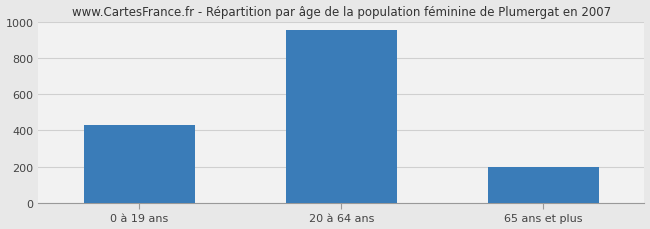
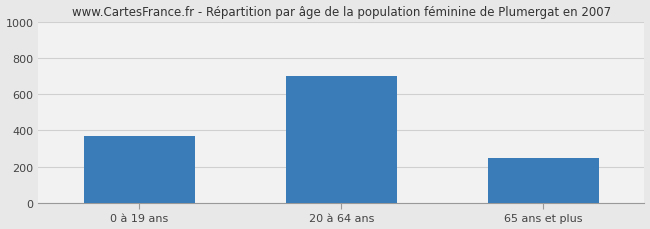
0 à 19 ans: 430 -> 370
20 à 64 ans: 960 -> 700
65 ans et plus: 200 -> 250
